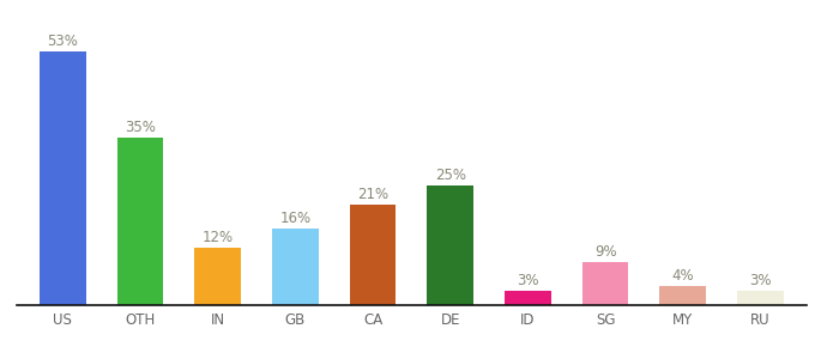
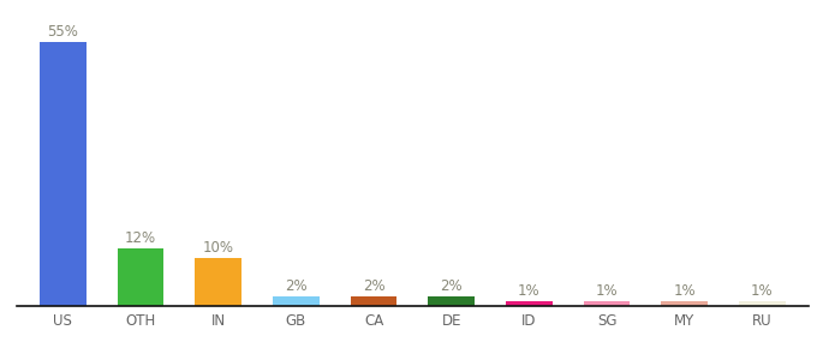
US: 53% -> 55%
OTH: 35% -> 12%
IN: 12% -> 10%
GB: 16% -> 2%
CA: 21% -> 2%
DE: 25% -> 2%
ID: 3% -> 1%
SG: 9% -> 1%
MY: 4% -> 1%
RU: 3% -> 1%
